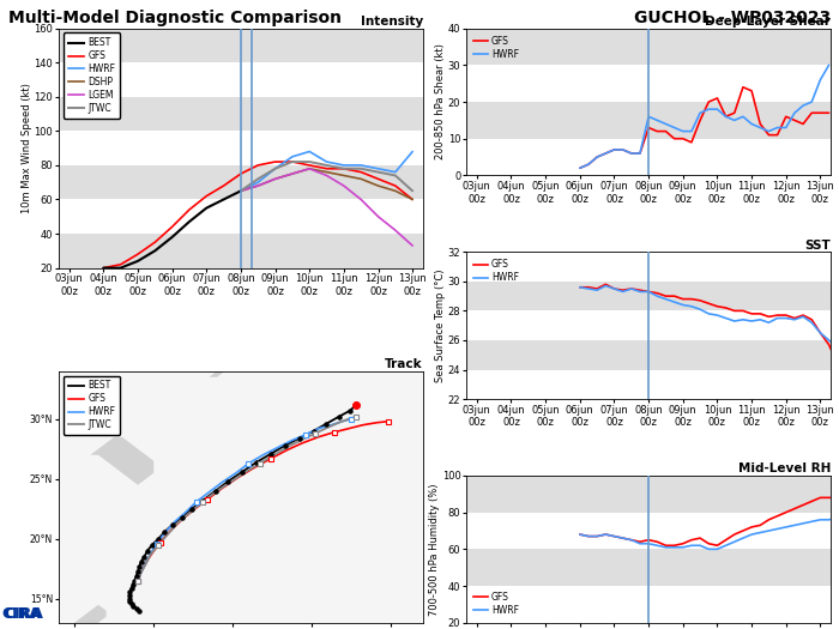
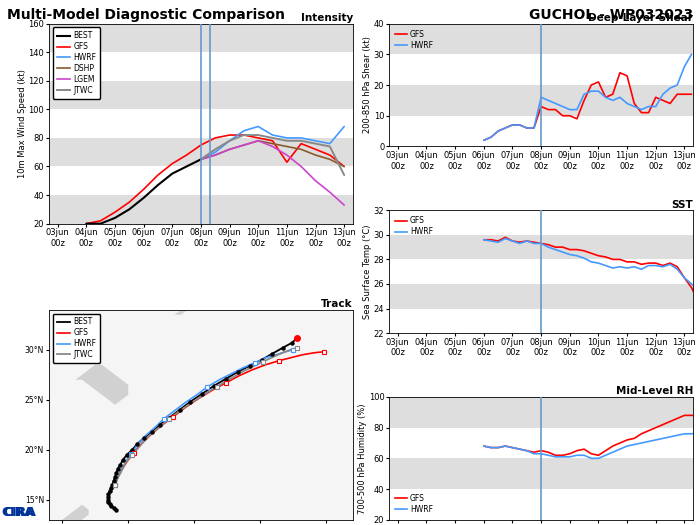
Intensity/GFS/11jun 00z: 78 -> 63
Intensity/JTWC/13jun 00z: 65 -> 54
